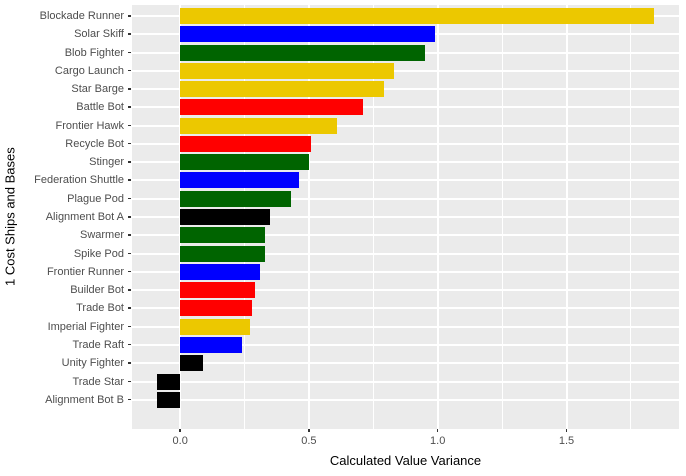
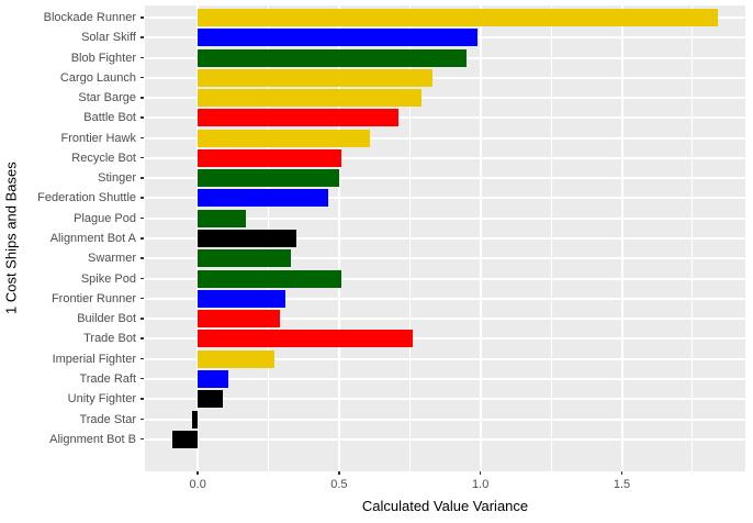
Plague Pod: 0.43 -> 0.17
Spike Pod: 0.33 -> 0.51
Trade Bot: 0.28 -> 0.76
Trade Raft: 0.24 -> 0.11
Trade Star: -0.09 -> -0.02
